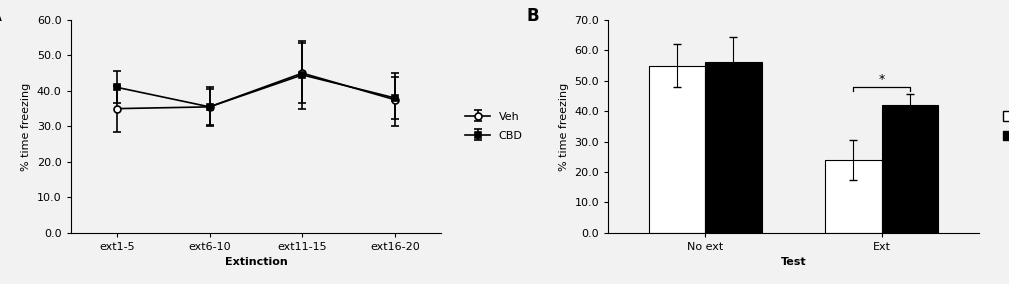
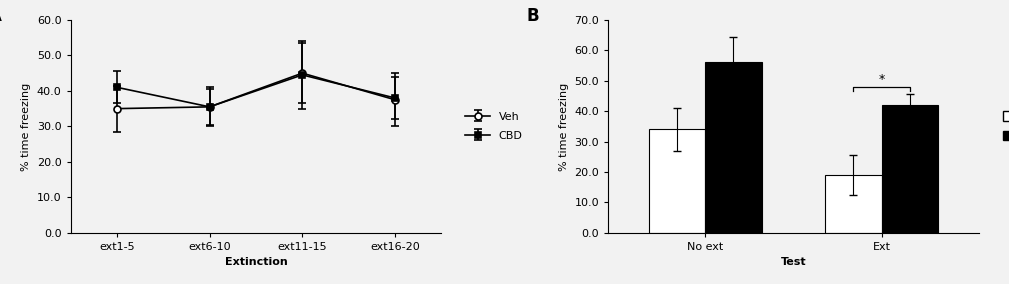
Veh/No ext: 55 -> 34
Veh/Ext: 24 -> 19
